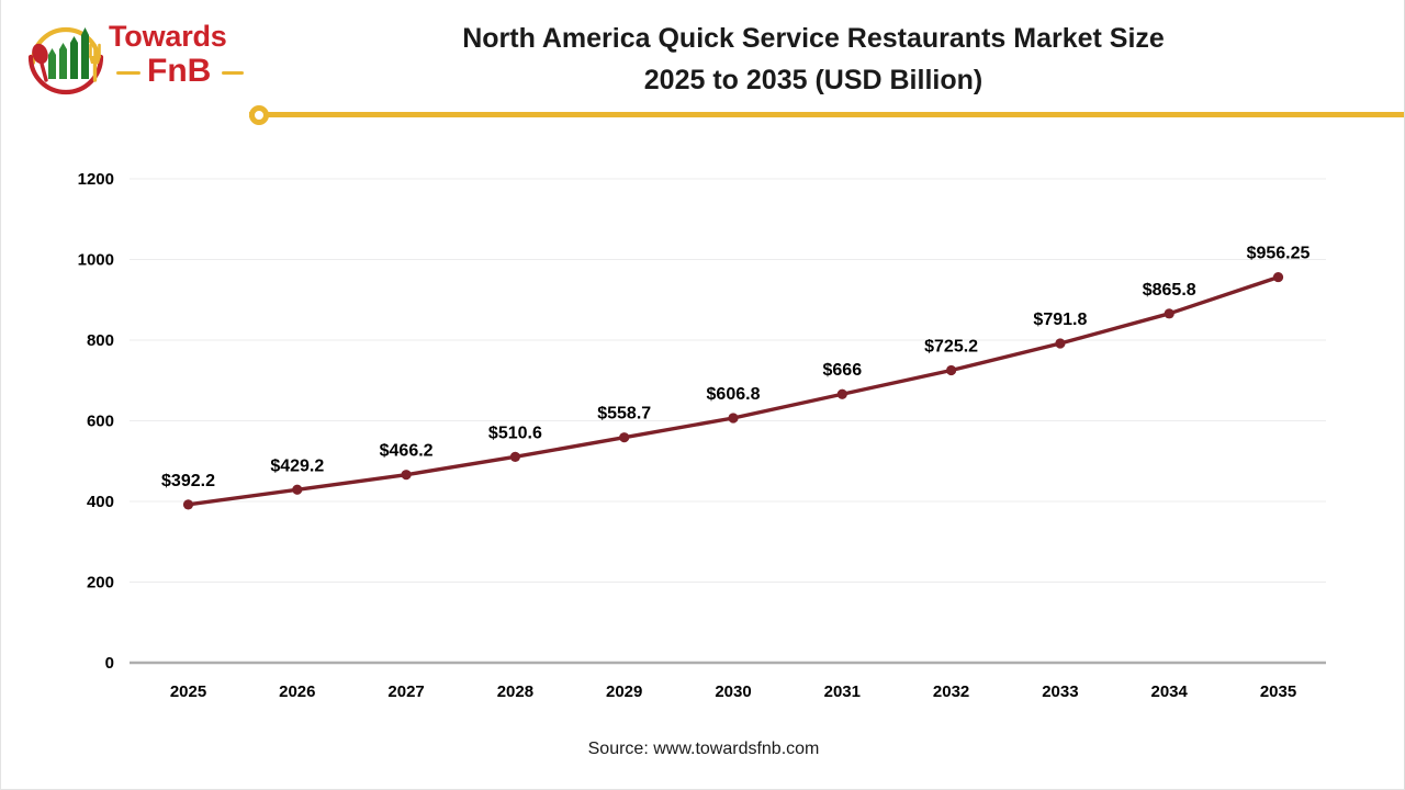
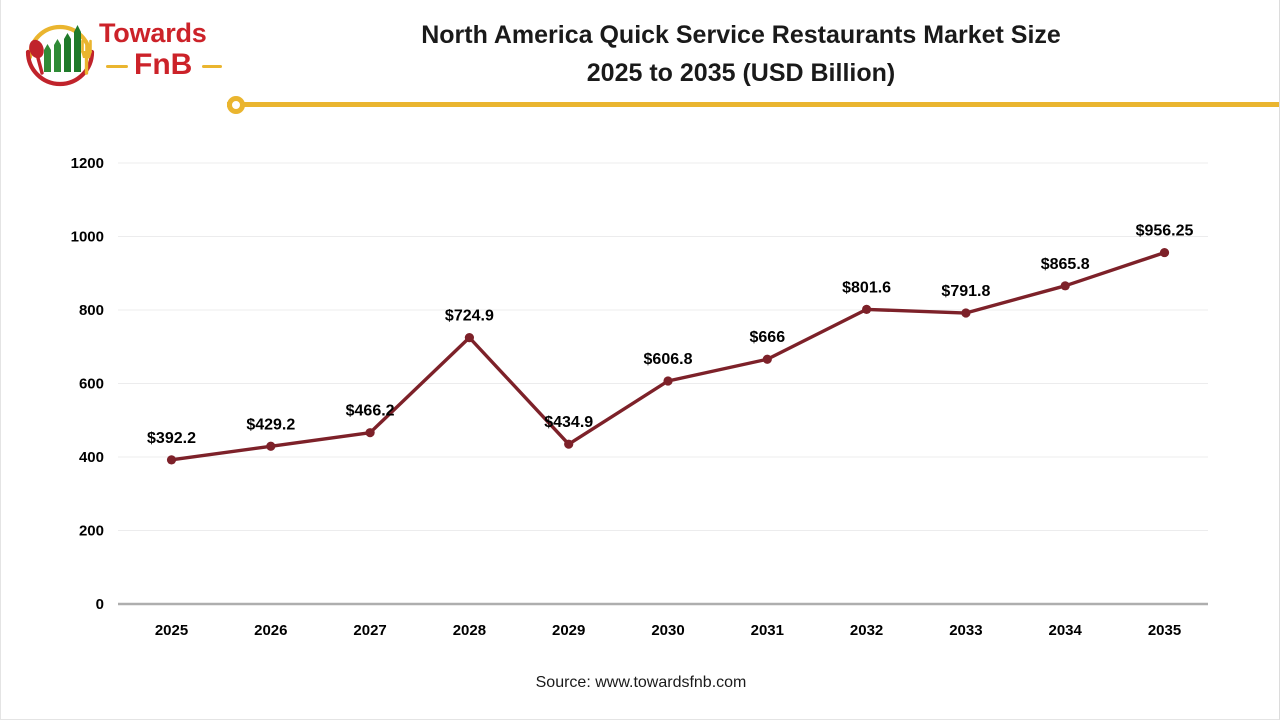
2028: $510.6 -> $724.9
2029: $558.7 -> $434.9
2032: $725.2 -> $801.6
